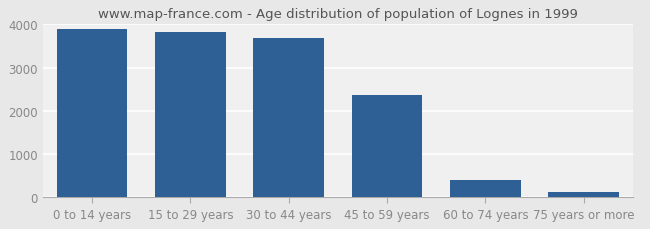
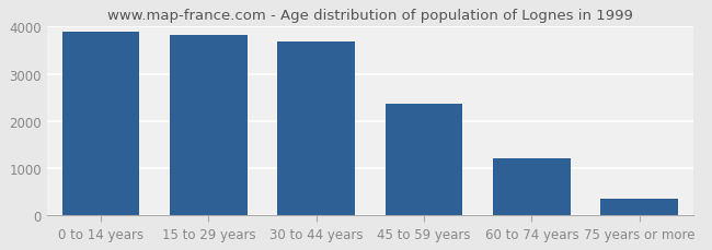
60 to 74 years: 390 -> 1200
75 years or more: 130 -> 350
